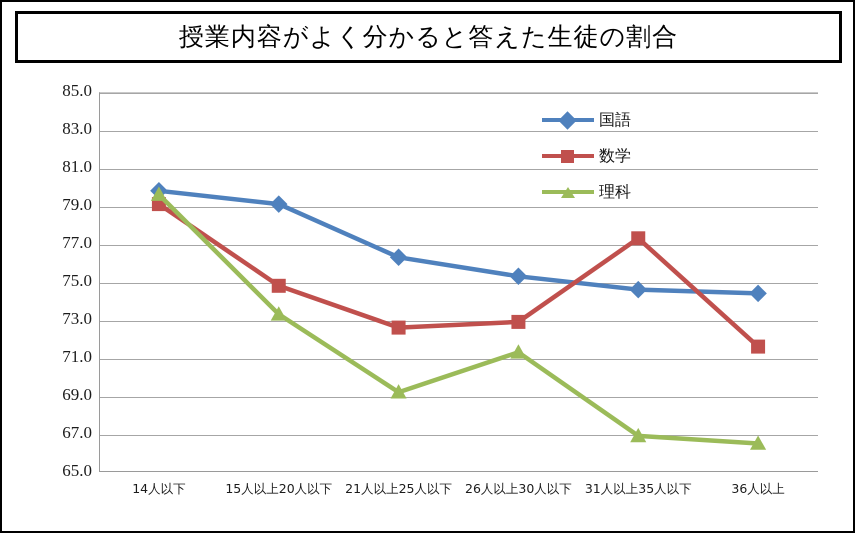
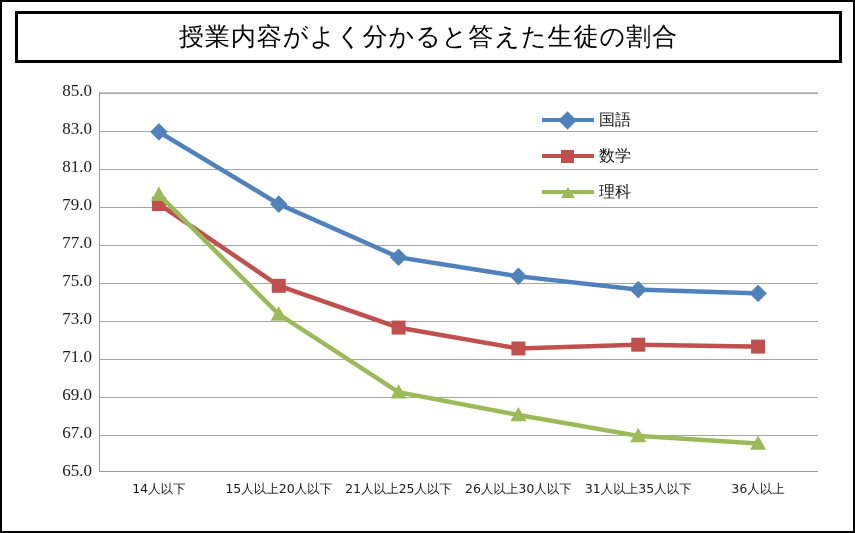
国語/14人以下: 79.8 -> 82.9
数学/26人以上30人以下: 72.9 -> 71.5
理科/26人以上30人以下: 71.3 -> 68.0
数学/31人以上35人以下: 77.3 -> 71.7
